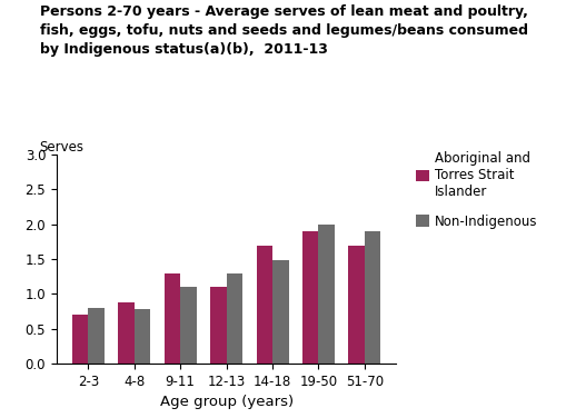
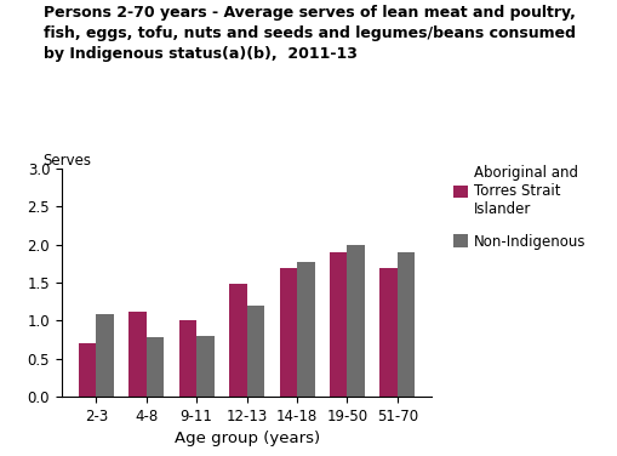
Non-Indigenous/2-3: 0.80 -> 1.08
Aboriginal and Torres Strait Islander/4-8: 0.88 -> 1.12
Aboriginal and Torres Strait Islander/9-11: 1.30 -> 1.00
Non-Indigenous/9-11: 1.10 -> 0.80
Aboriginal and Torres Strait Islander/12-13: 1.10 -> 1.48
Non-Indigenous/12-13: 1.30 -> 1.20
Non-Indigenous/14-18: 1.48 -> 1.78
